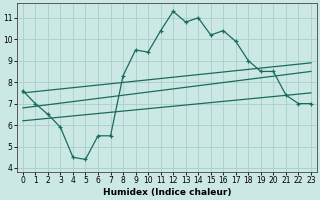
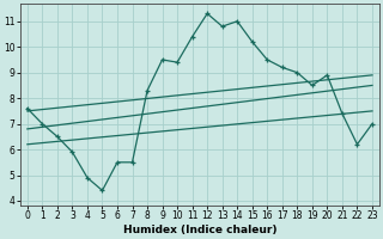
4: 4.5 -> 4.9
16: 10.4 -> 9.5
17: 9.9 -> 9.2
20: 8.5 -> 8.9
22: 7.0 -> 6.2
